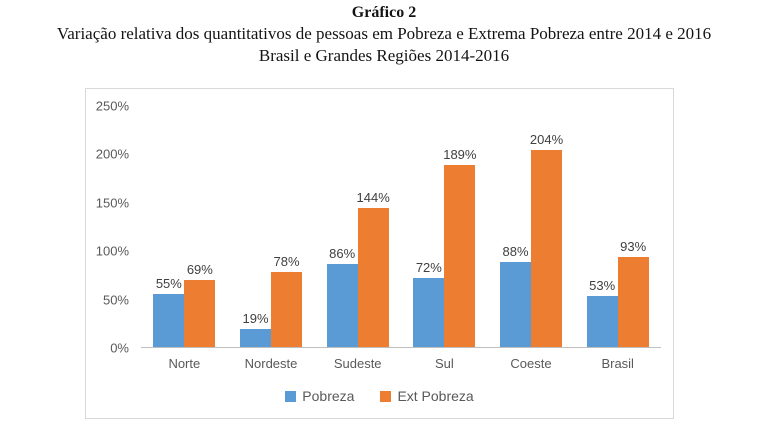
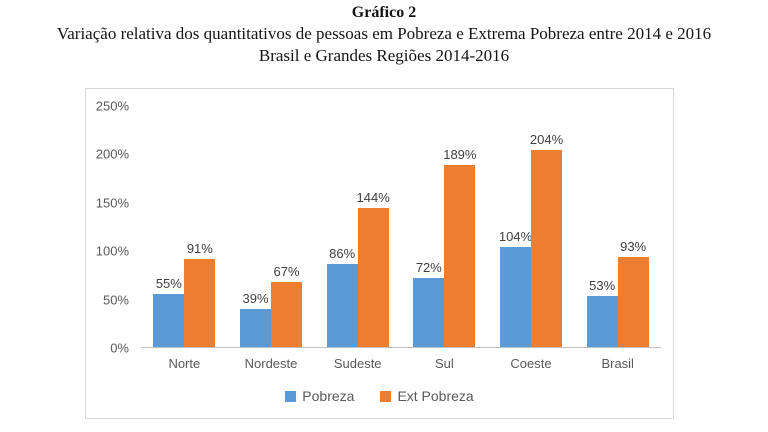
Ext Pobreza/Norte: 69% -> 91%
Pobreza/Nordeste: 19% -> 39%
Ext Pobreza/Nordeste: 78% -> 67%
Pobreza/Coeste: 88% -> 104%
